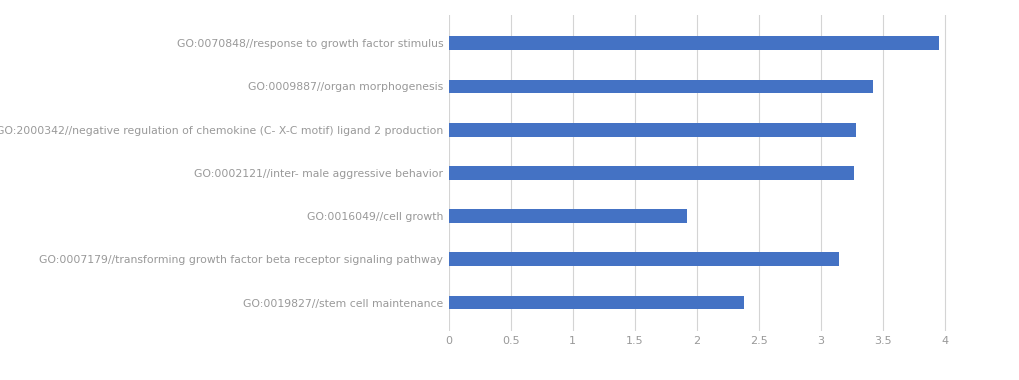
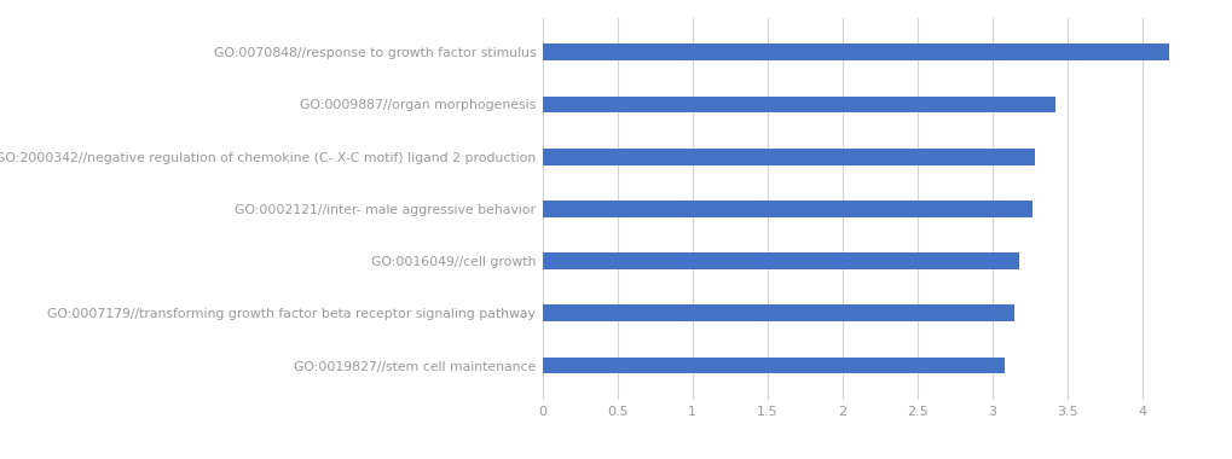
GO:0070848//response to growth factor stimulus: 3.95 -> 4.18
GO:0016049//cell growth: 1.92 -> 3.18
GO:0019827//stem cell maintenance: 2.38 -> 3.08
